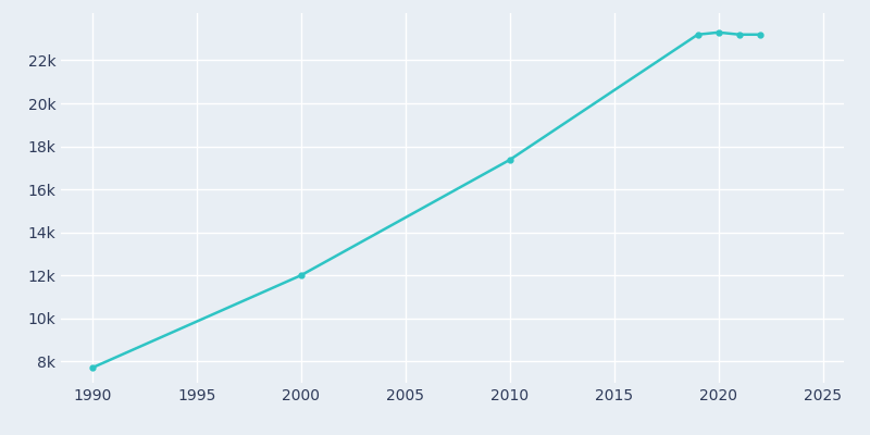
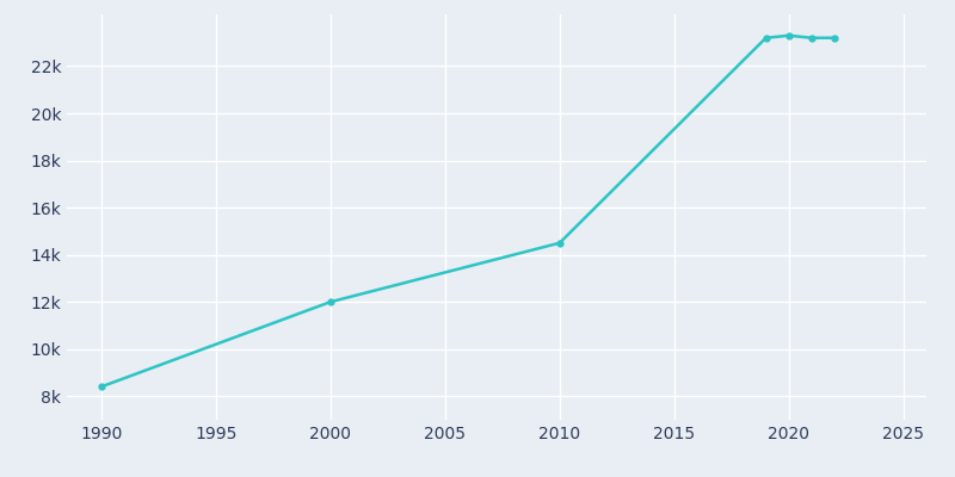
1990: 7.7k -> 8.4k
2010: 17.4k -> 14.5k
